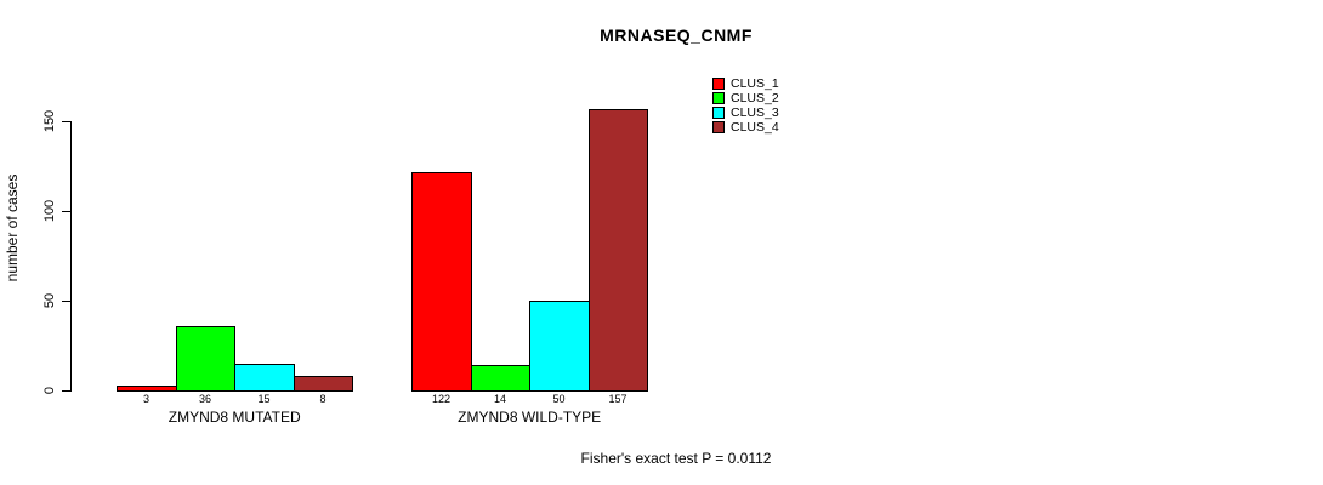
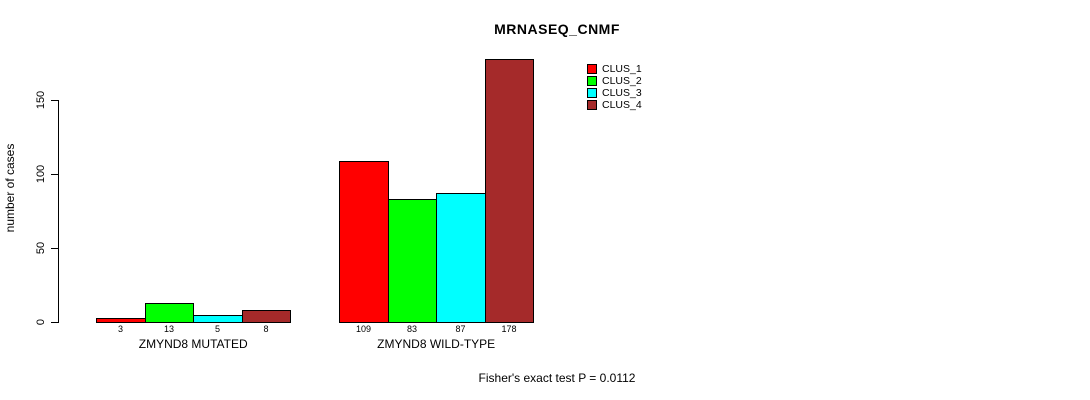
CLUS_2/ZMYND8 MUTATED: 36 -> 13
CLUS_3/ZMYND8 MUTATED: 15 -> 5
CLUS_1/ZMYND8 WILD-TYPE: 122 -> 109
CLUS_2/ZMYND8 WILD-TYPE: 14 -> 83
CLUS_3/ZMYND8 WILD-TYPE: 50 -> 87
CLUS_4/ZMYND8 WILD-TYPE: 157 -> 178
